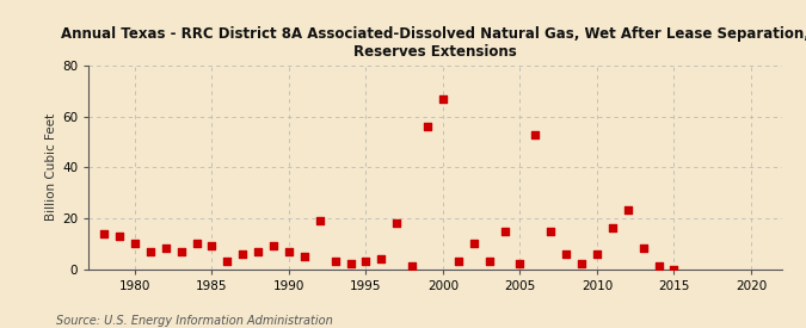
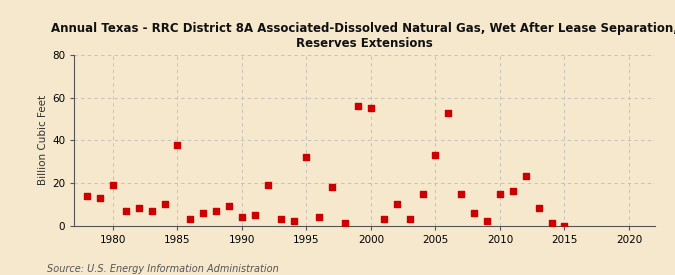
1980: 10 -> 19
1985: 9 -> 38
1990: 7 -> 4
1995: 3 -> 32
2000: 67 -> 55
2005: 2 -> 33
2010: 6 -> 15
